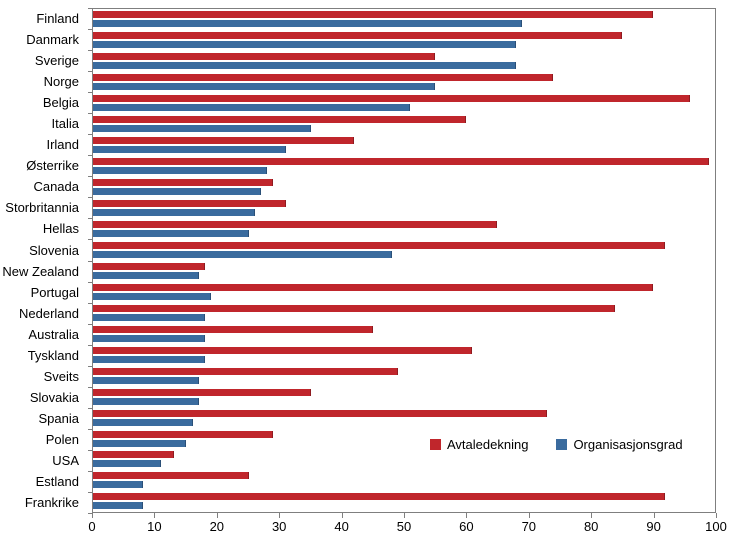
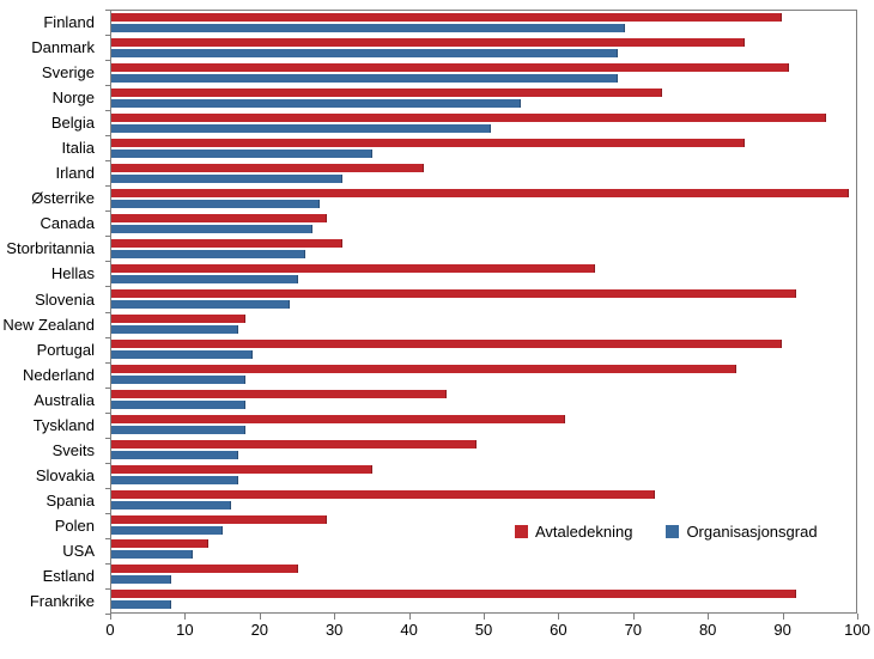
Avtaledekning/Sverige: 55 -> 91
Avtaledekning/Italia: 60 -> 85
Organisasjonsgrad/Slovenia: 48 -> 24
